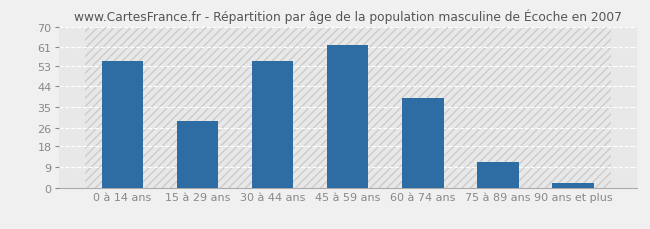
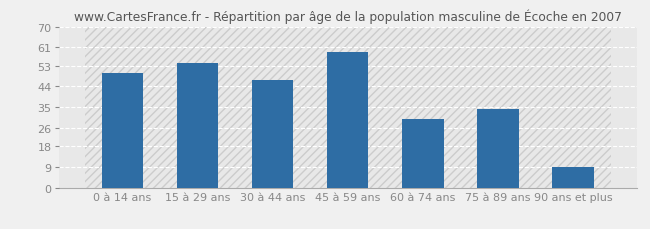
0 à 14 ans: 55 -> 50
15 à 29 ans: 29 -> 54
30 à 44 ans: 55 -> 47
45 à 59 ans: 62 -> 59
60 à 74 ans: 39 -> 30
75 à 89 ans: 11 -> 34
90 ans et plus: 2 -> 9
